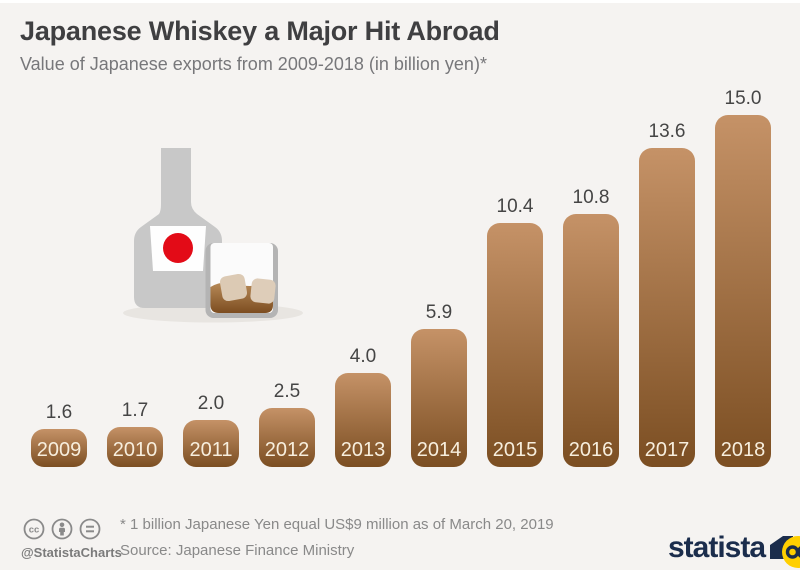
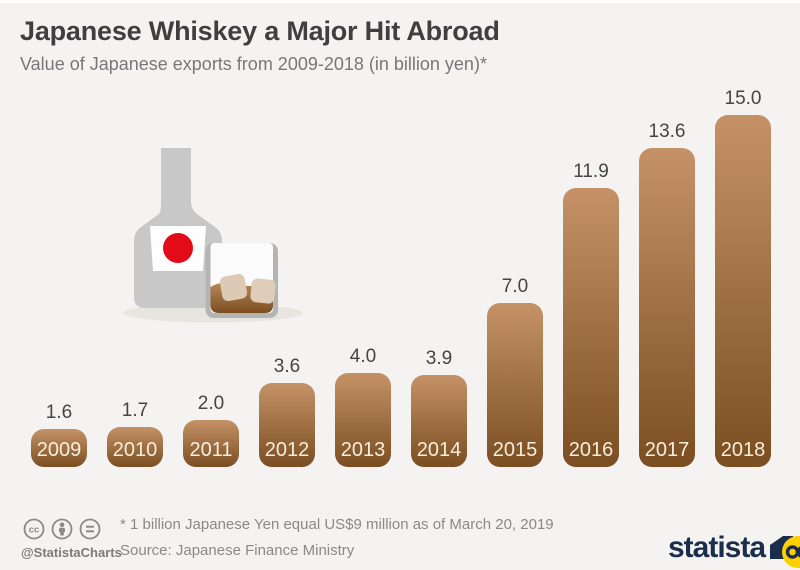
2012: 2.5 -> 3.6
2014: 5.9 -> 3.9
2015: 10.4 -> 7.0
2016: 10.8 -> 11.9
